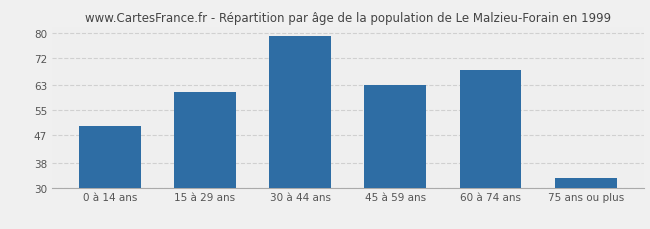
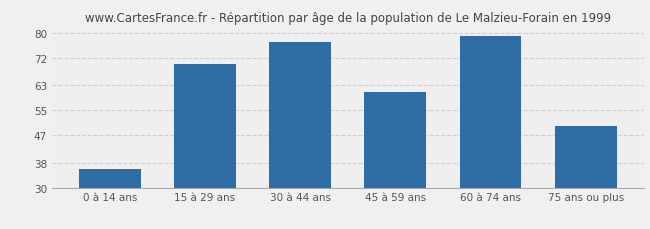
0 à 14 ans: 50 -> 36
15 à 29 ans: 61 -> 70
30 à 44 ans: 79 -> 77
45 à 59 ans: 63 -> 61
60 à 74 ans: 68 -> 79
75 ans ou plus: 33 -> 50
